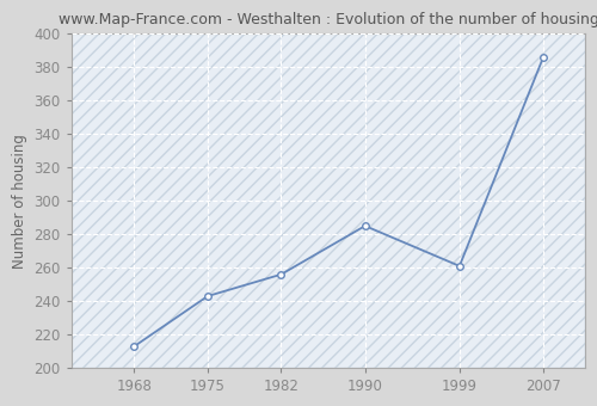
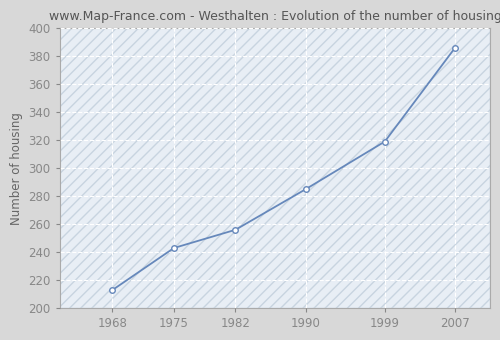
1999: 261 -> 319
